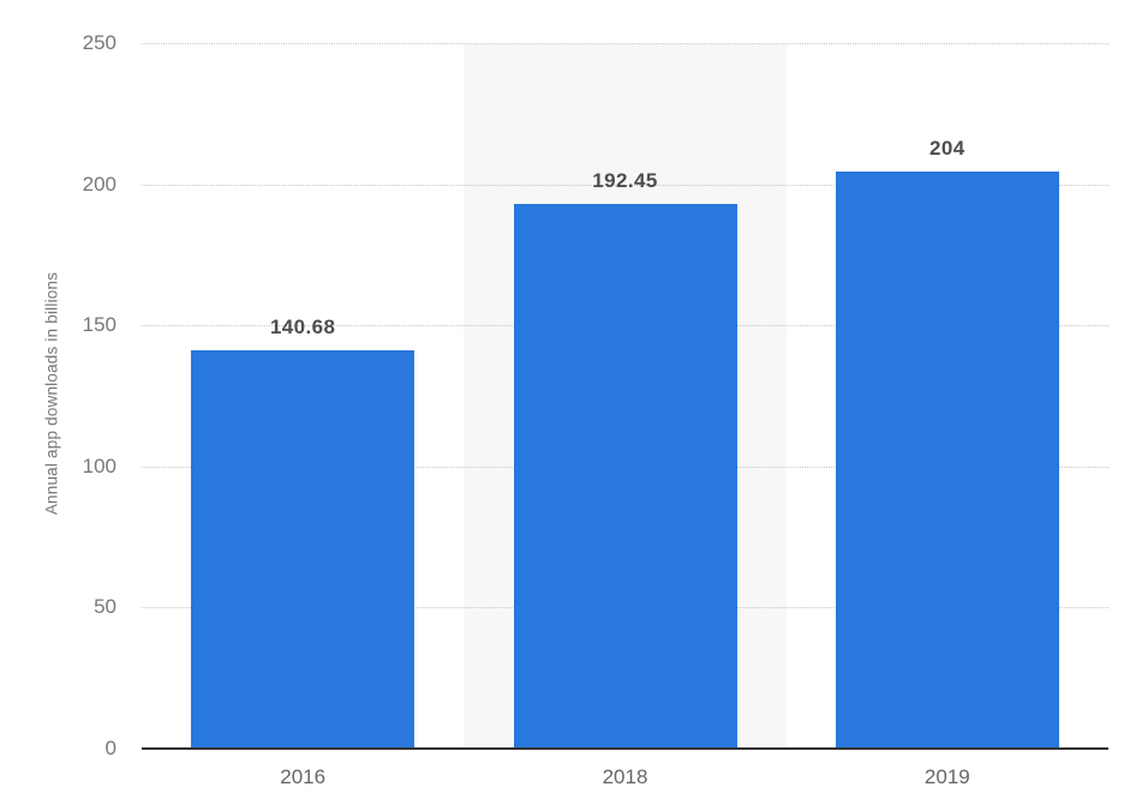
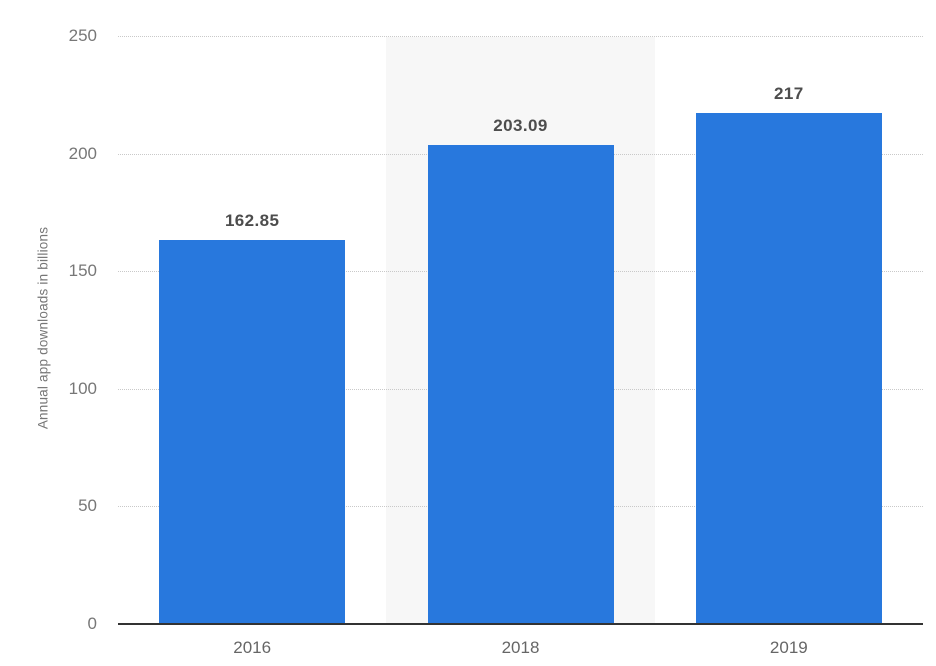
2016: 140.68 -> 162.85
2018: 192.45 -> 203.09
2019: 204 -> 217
